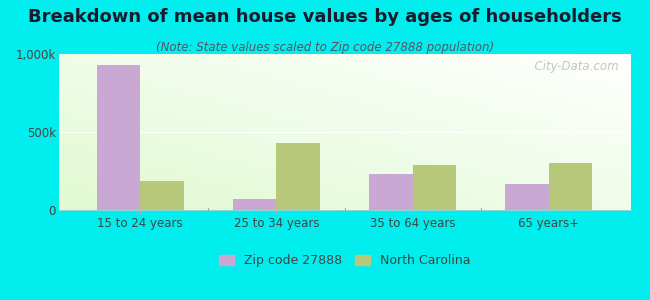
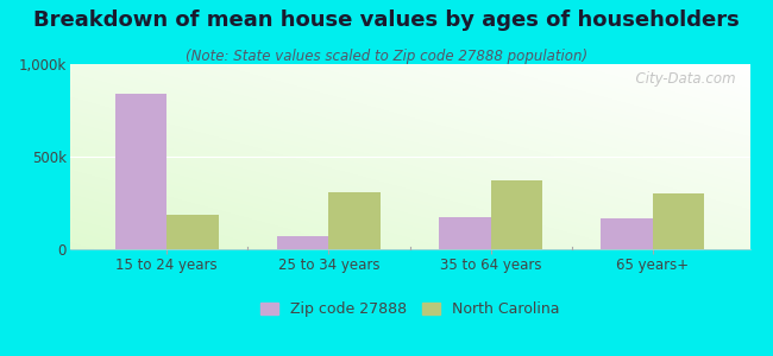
Zip code 27888/15 to 24 years: 930k -> 840k
North Carolina/25 to 34 years: 430k -> 310k
Zip code 27888/35 to 64 years: 230k -> 180k
North Carolina/35 to 64 years: 290k -> 370k
